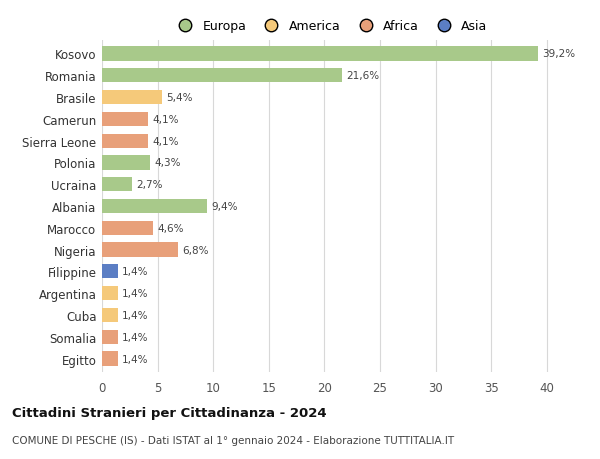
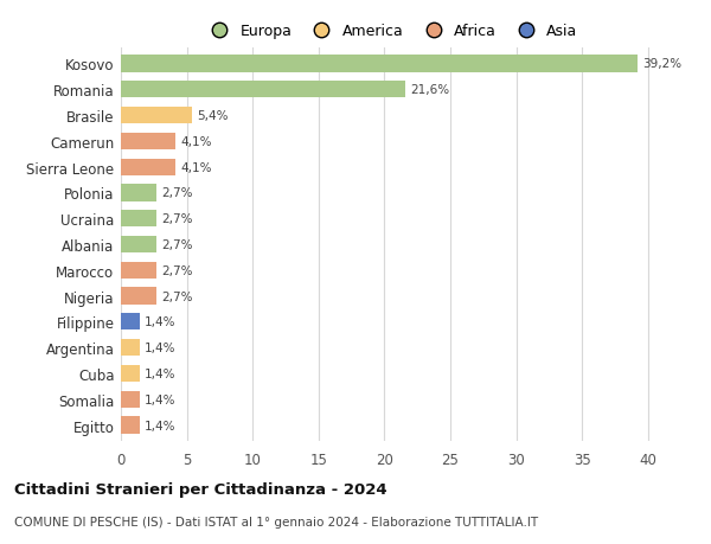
Polonia: 4,3% -> 2,7%
Albania: 9,4% -> 2,7%
Marocco: 4,6% -> 2,7%
Nigeria: 6,8% -> 2,7%
